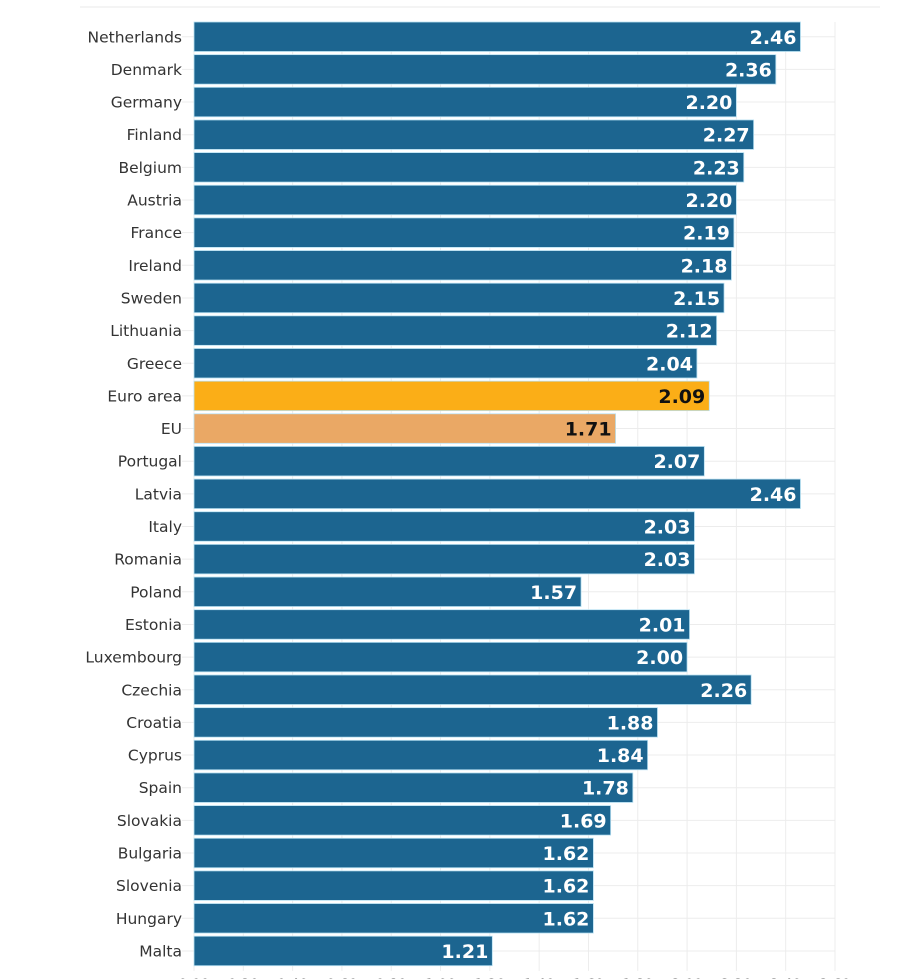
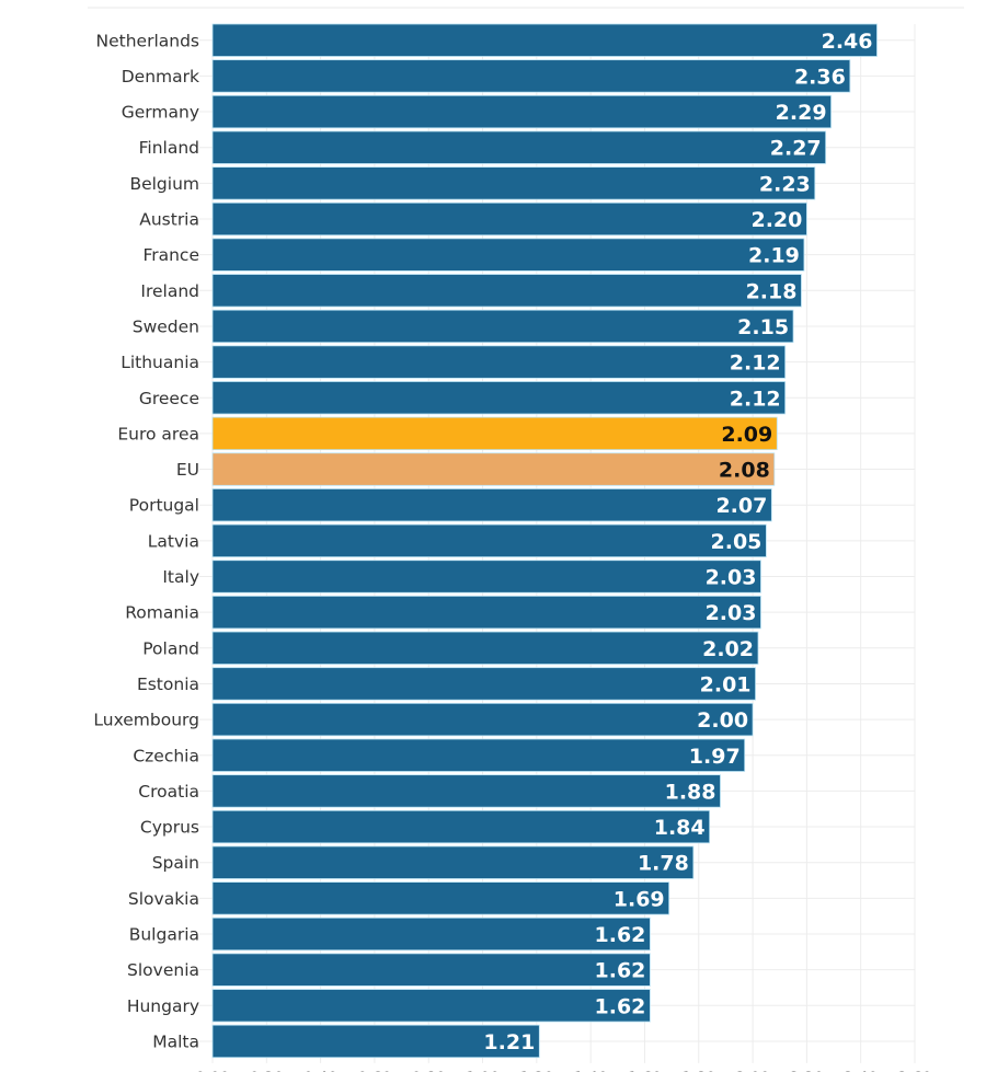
Germany: 2.20 -> 2.29
Greece: 2.04 -> 2.12
EU: 1.71 -> 2.08
Latvia: 2.46 -> 2.05
Poland: 1.57 -> 2.02
Czechia: 2.26 -> 1.97
